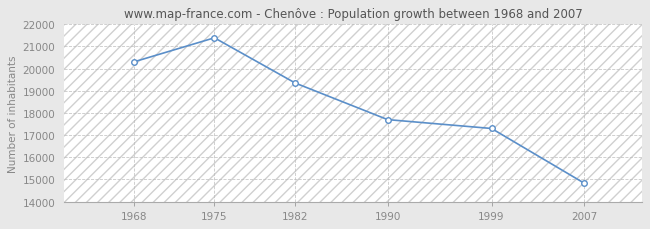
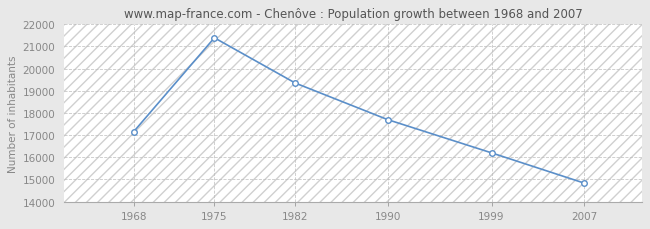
1968: 20300 -> 17150
1999: 17300 -> 16200
